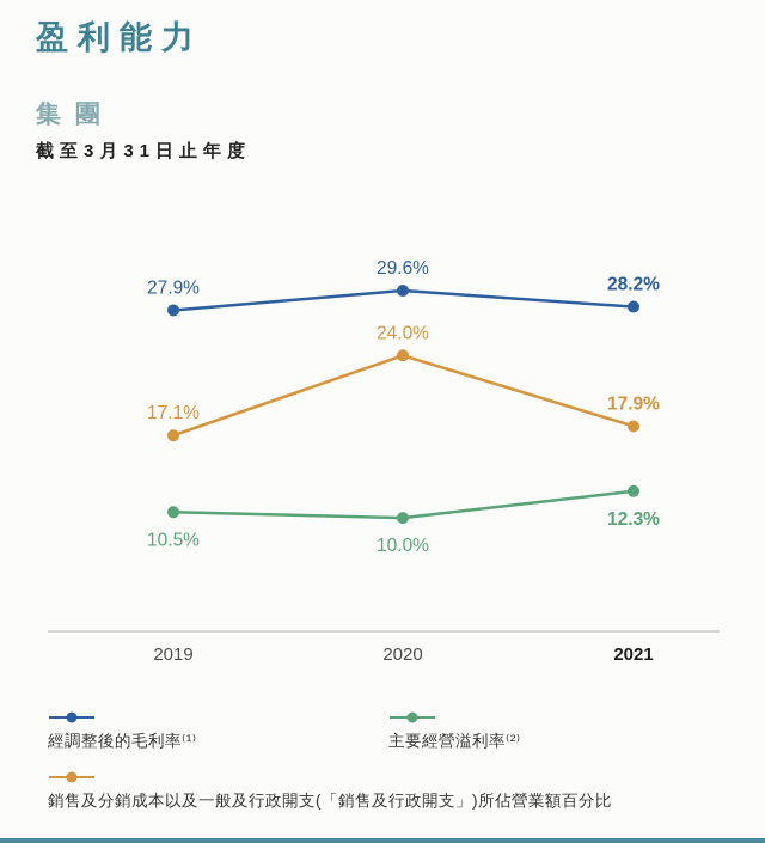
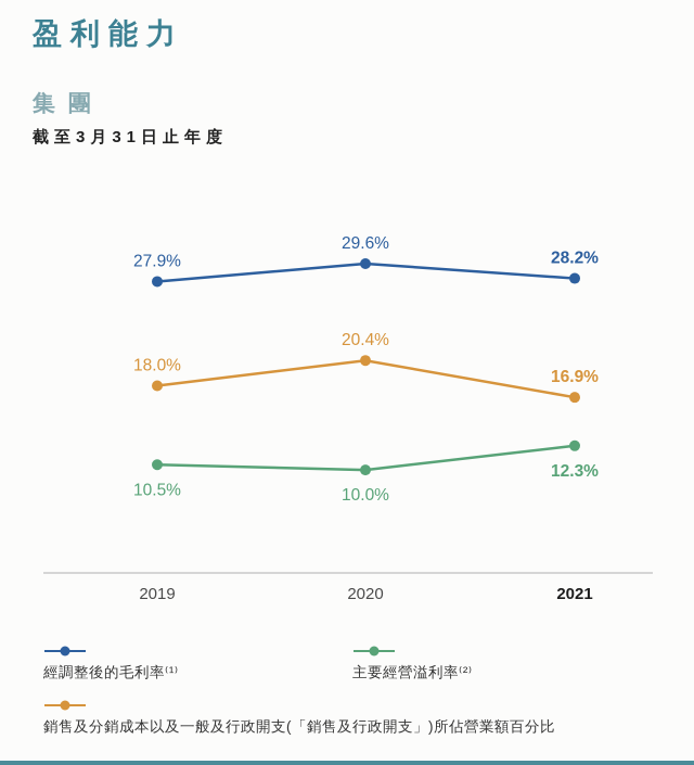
銷售及分銷成本以及一般及行政開支(「銷售及行政開支」)所佔營業額百分比/2019: 17.1% -> 18.0%
銷售及分銷成本以及一般及行政開支(「銷售及行政開支」)所佔營業額百分比/2020: 24.0% -> 20.4%
銷售及分銷成本以及一般及行政開支(「銷售及行政開支」)所佔營業額百分比/2021: 17.9% -> 16.9%
